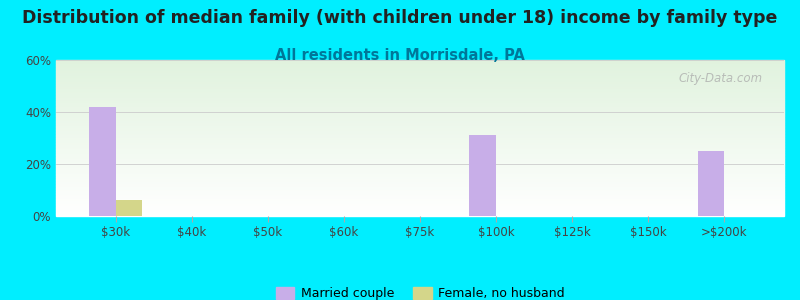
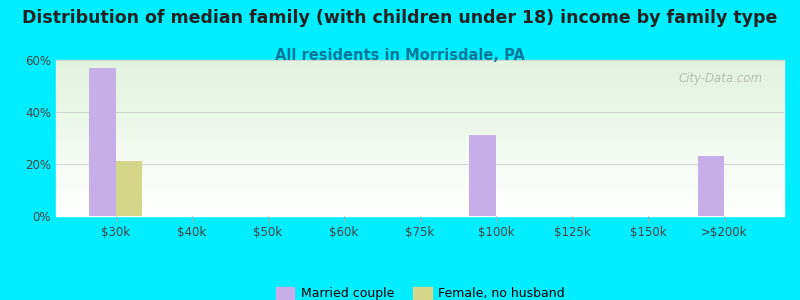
Married couple/$30k: 42% -> 57%
Female, no husband/$30k: 6% -> 21%
Married couple/>$200k: 25% -> 23%
